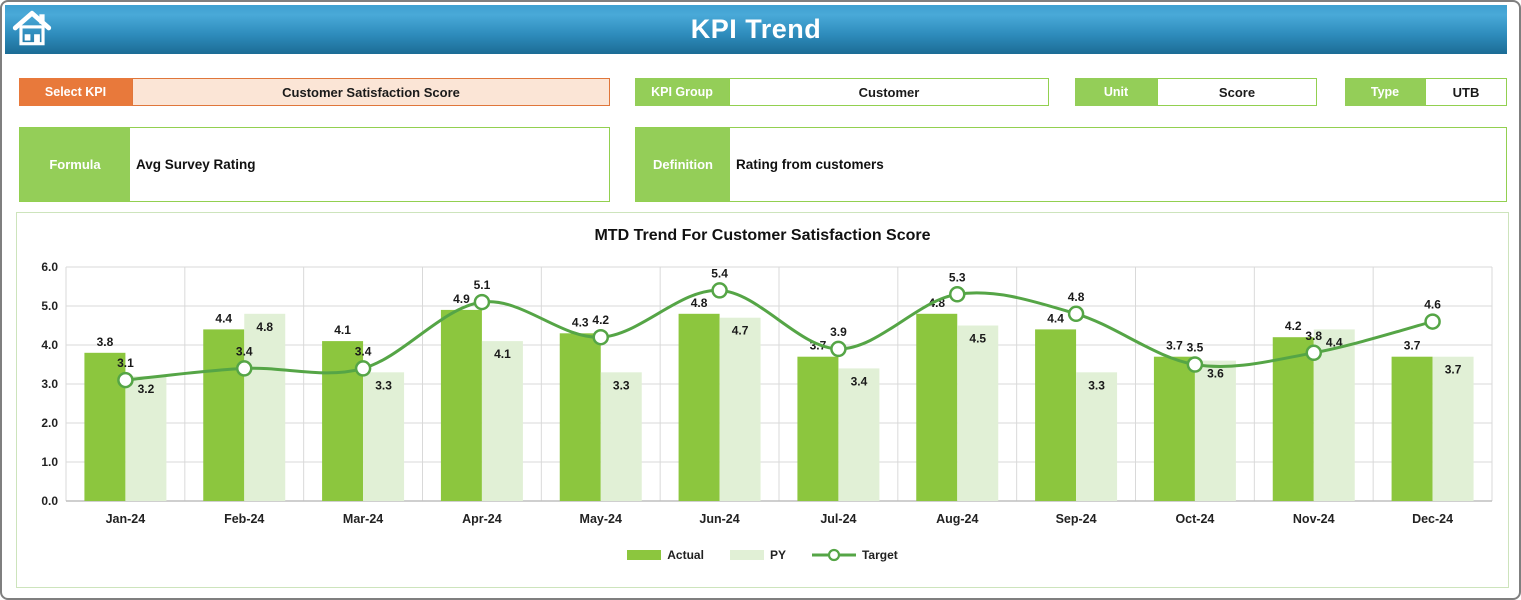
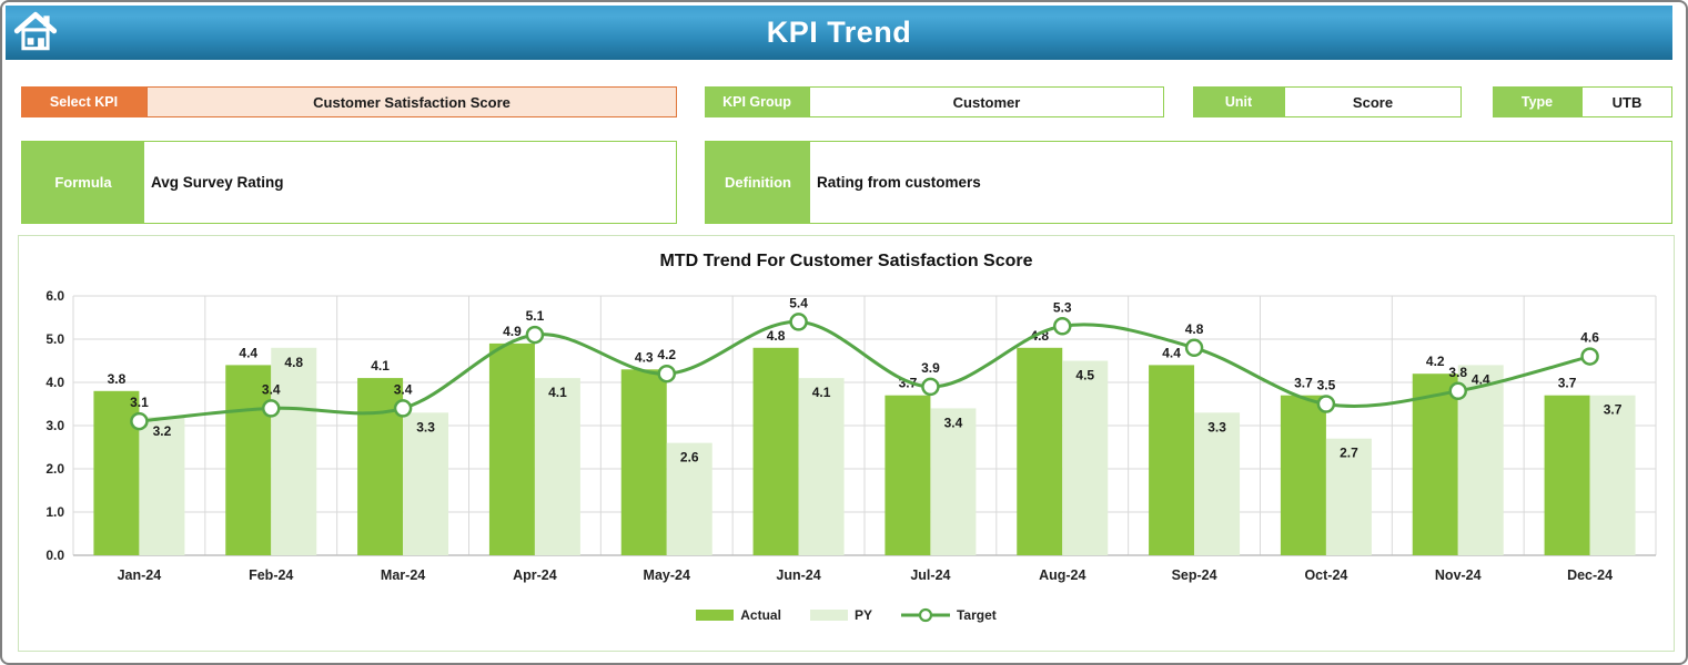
PY/May-24: 3.3 -> 2.6
PY/Jun-24: 4.7 -> 4.1
PY/Oct-24: 3.6 -> 2.7
